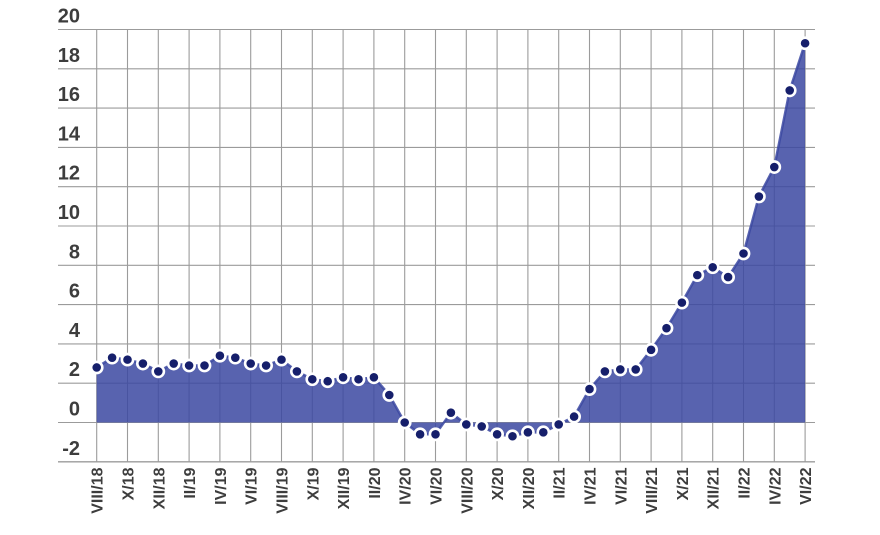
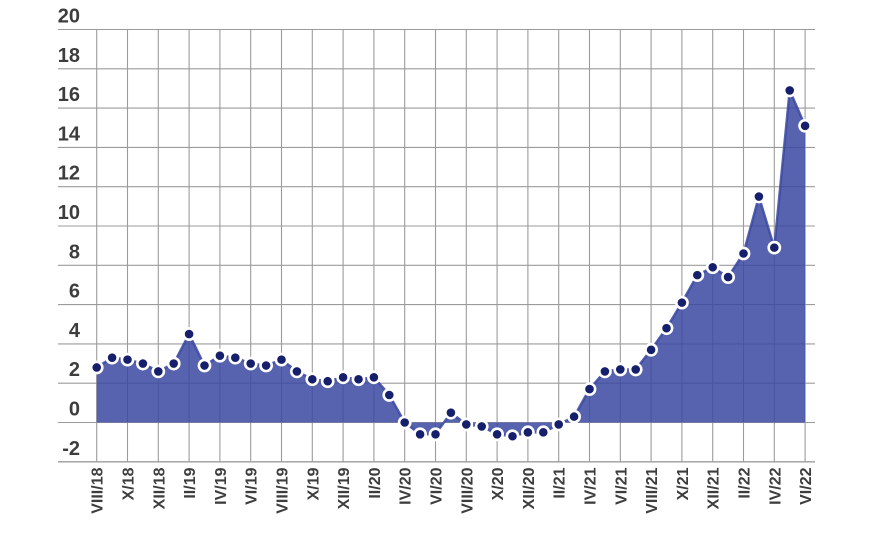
II/19: 2.9 -> 4.5
IV/22: 13.0 -> 8.9
VI/22: 19.3 -> 15.1
